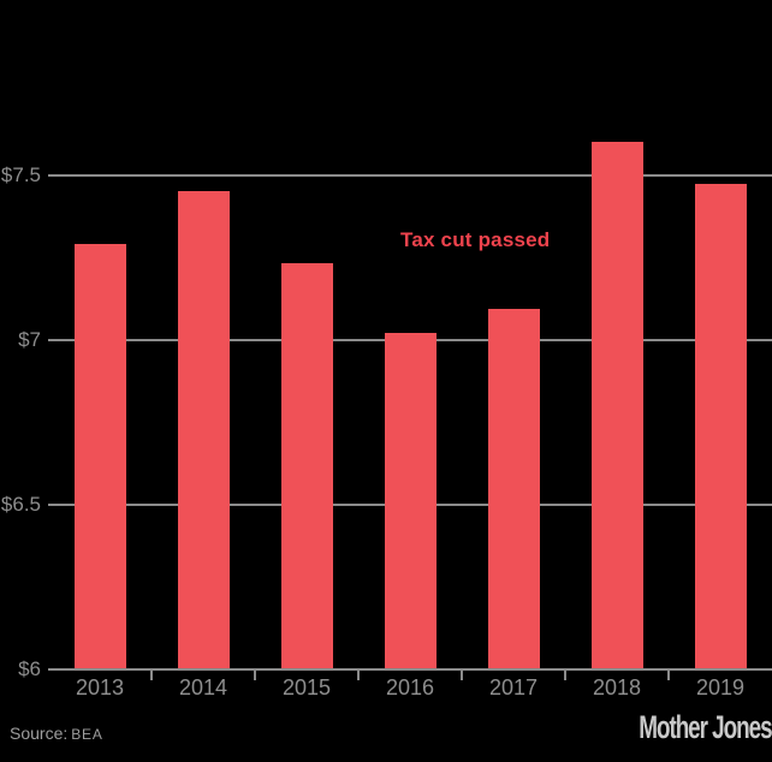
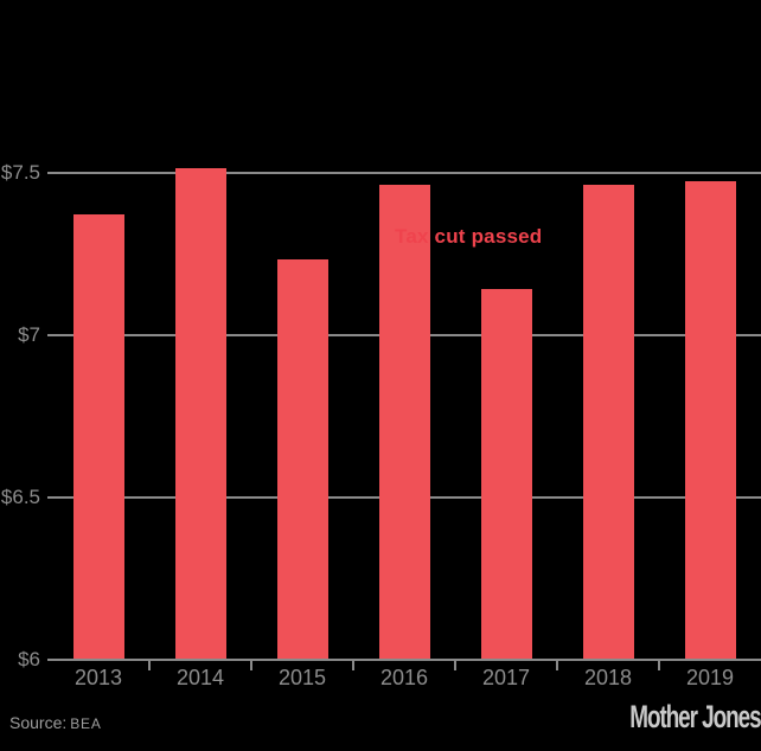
2013: $7.29 -> $7.37
2014: $7.45 -> $7.51
2016: $7.02 -> $7.46
2017: $7.09 -> $7.14
2018: $7.60 -> $7.46
